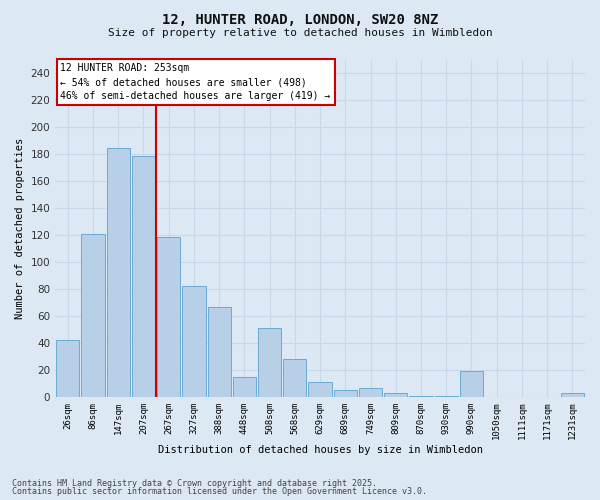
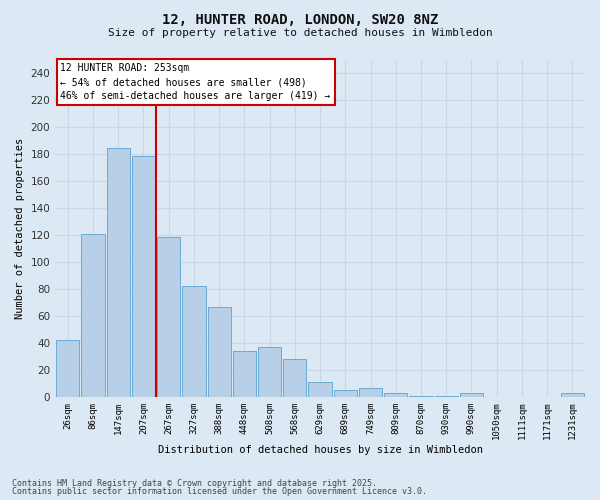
448sqm: 15 -> 34
508sqm: 51 -> 37
990sqm: 19 -> 3
